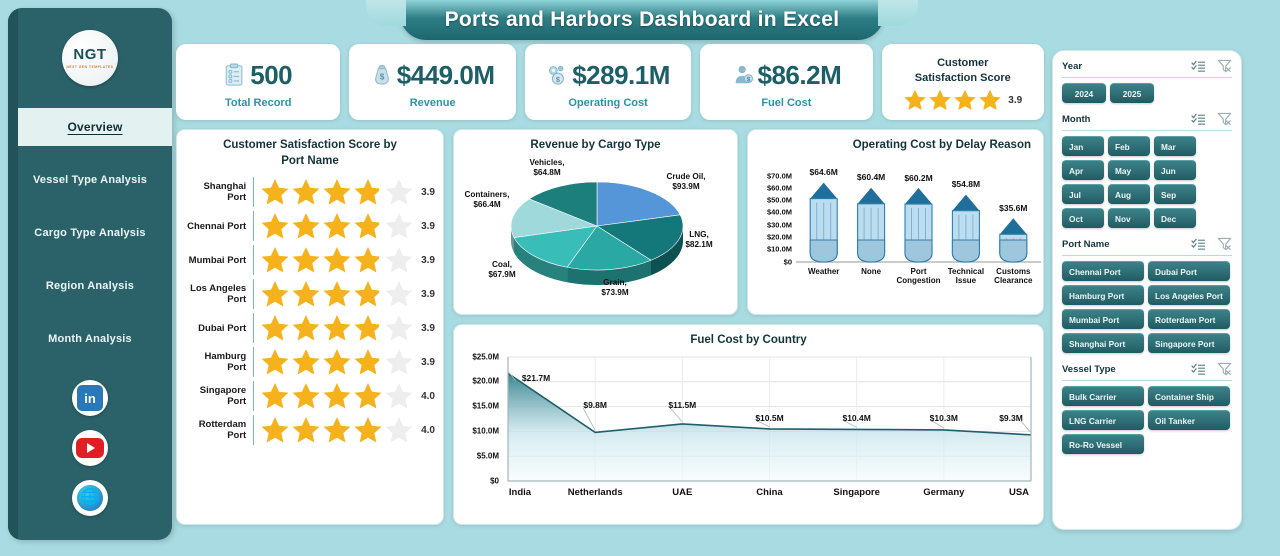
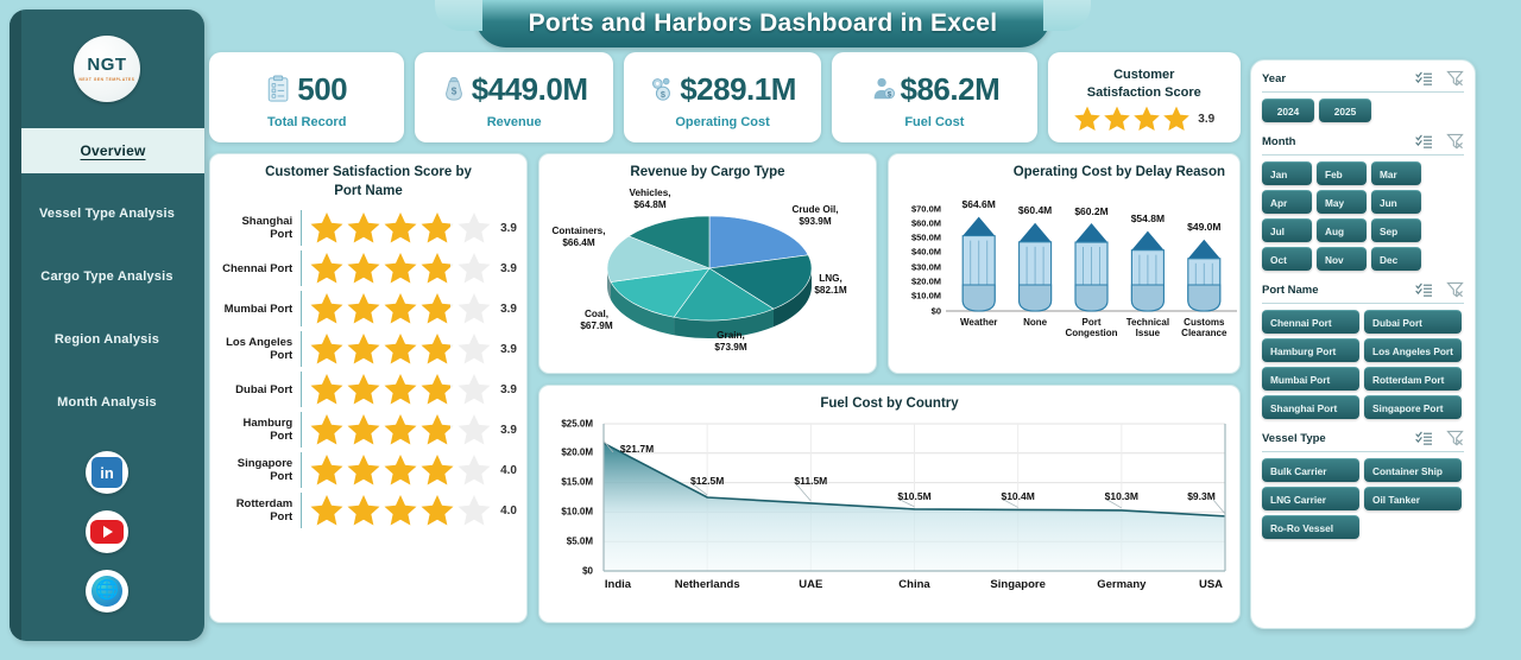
Operating Cost by Delay Reason/Customs Clearance: $35.6M -> $49.0M
Fuel Cost by Country/Netherlands: $9.8M -> $12.5M
